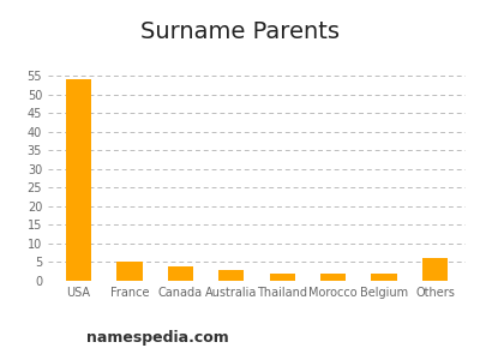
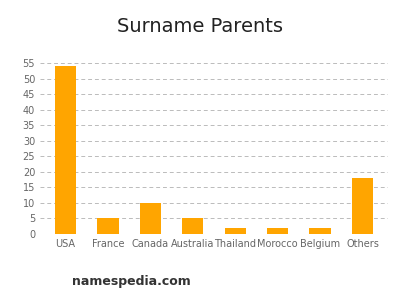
Canada: 4 -> 10
Australia: 3 -> 5
Others: 6 -> 18
